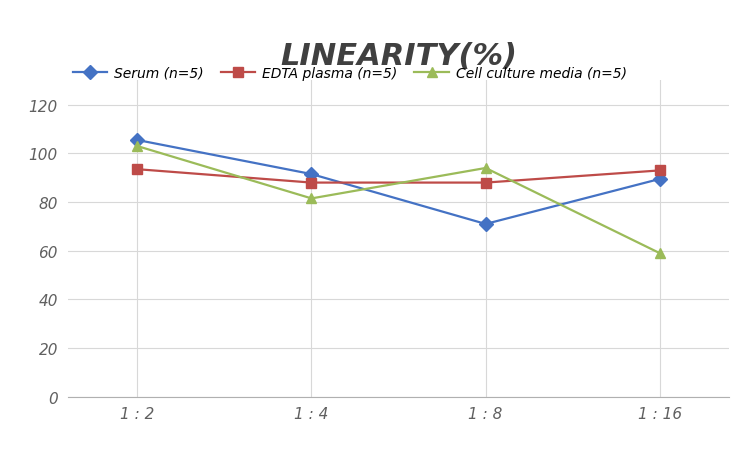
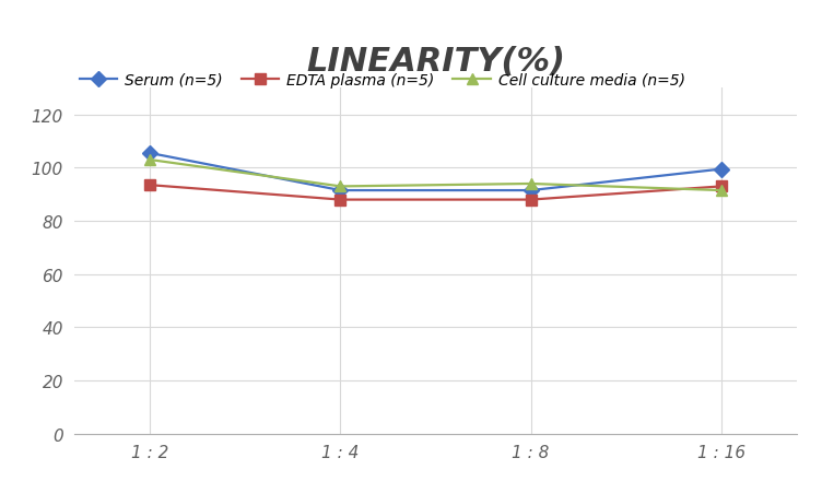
Cell culture media (n=5)/1 : 4: 81.5 -> 93.0
Serum (n=5)/1 : 8: 71.0 -> 91.5
Serum (n=5)/1 : 16: 89.5 -> 99.5
Cell culture media (n=5)/1 : 16: 59.0 -> 91.5
